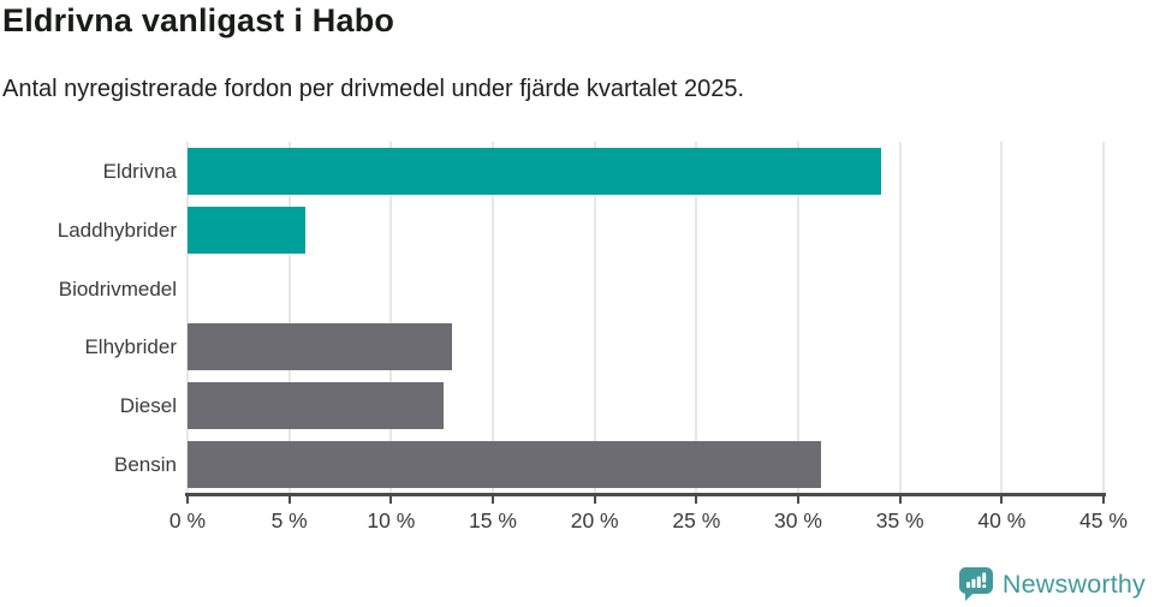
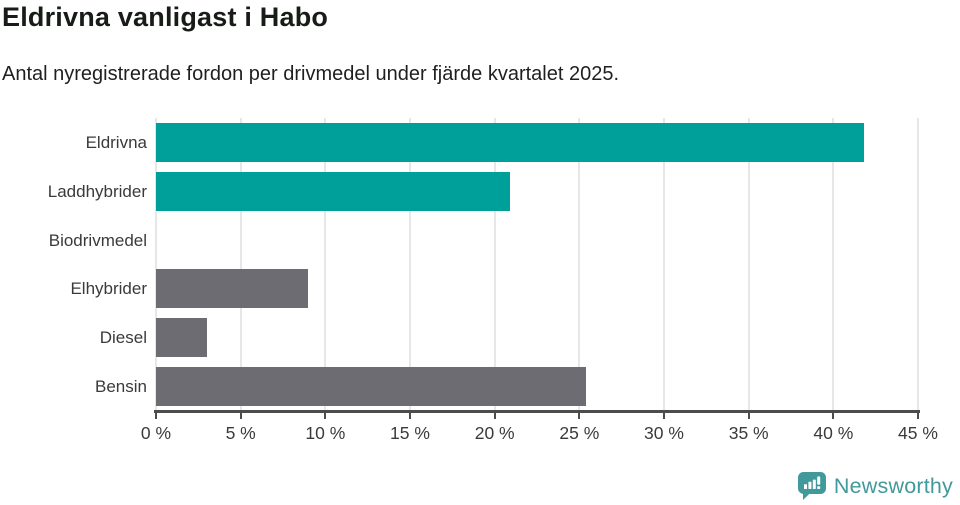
Eldrivna: 34.1% -> 41.8%
Laddhybrider: 5.8% -> 20.9%
Elhybrider: 13.0% -> 9.0%
Diesel: 12.6% -> 3.0%
Bensin: 31.1% -> 25.4%
